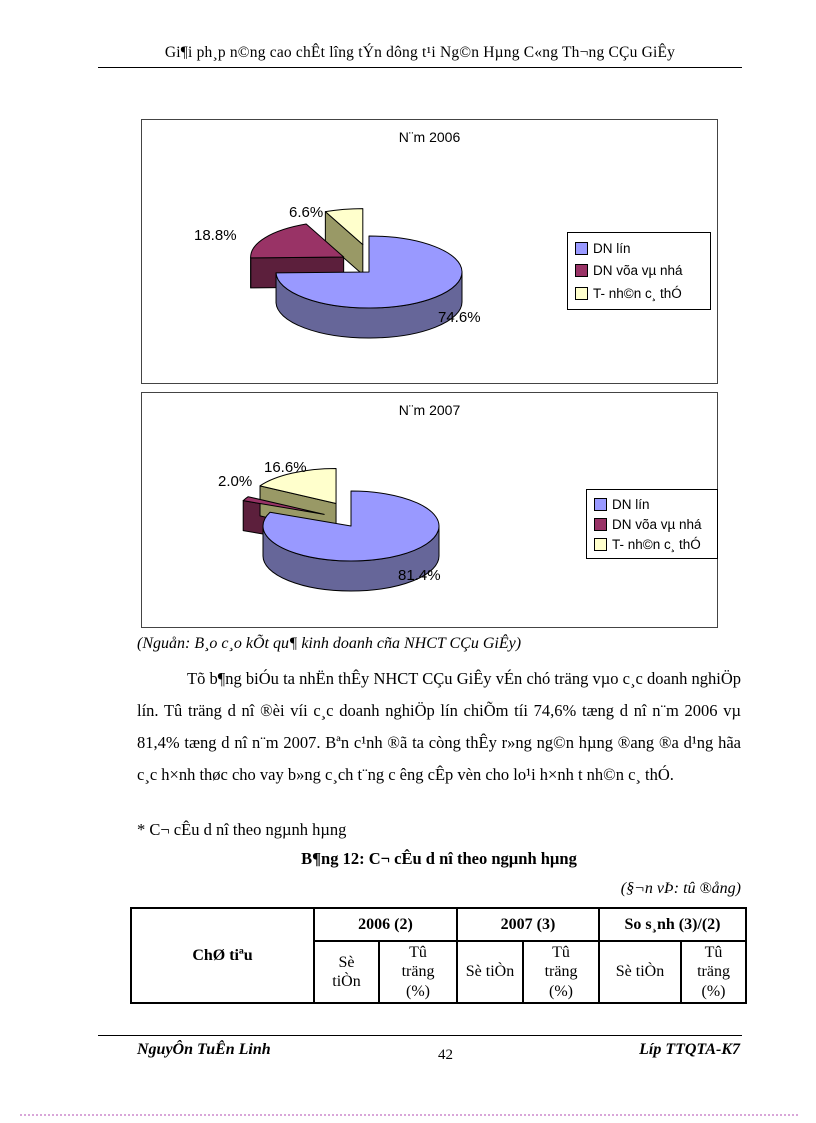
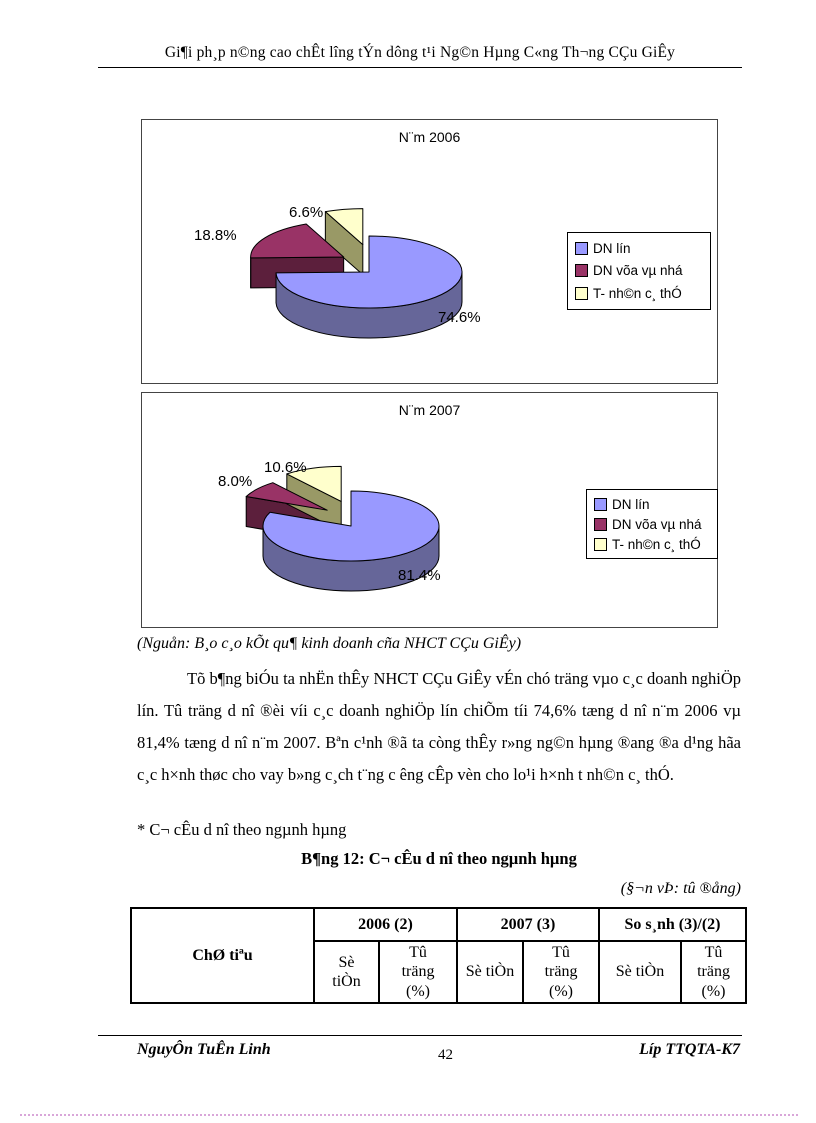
N¨m 2007/DN võa vµ nhá: 2.0% -> 8.0%
N¨m 2007/T- nh©n c¸ thÓ: 16.6% -> 10.6%
